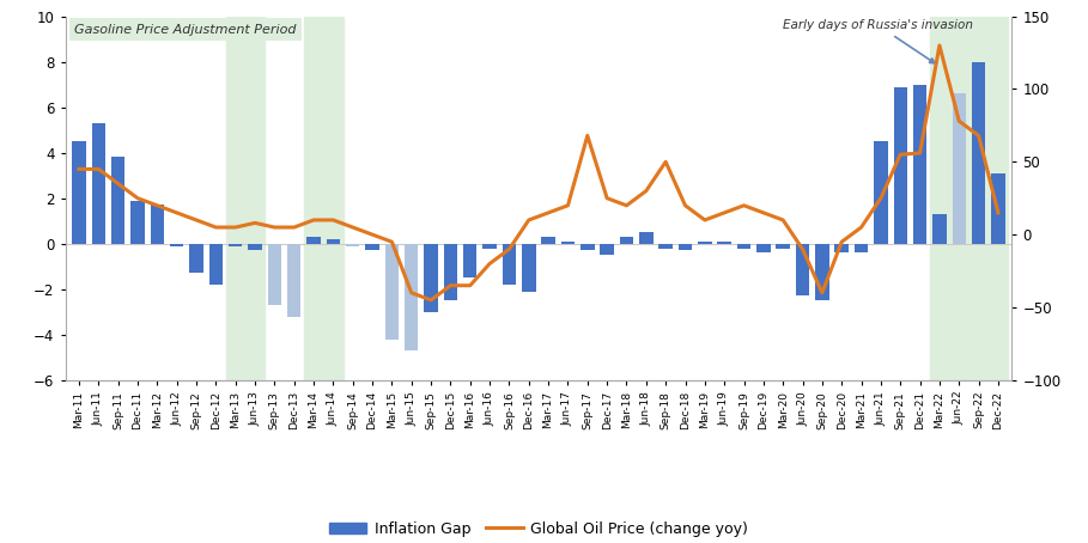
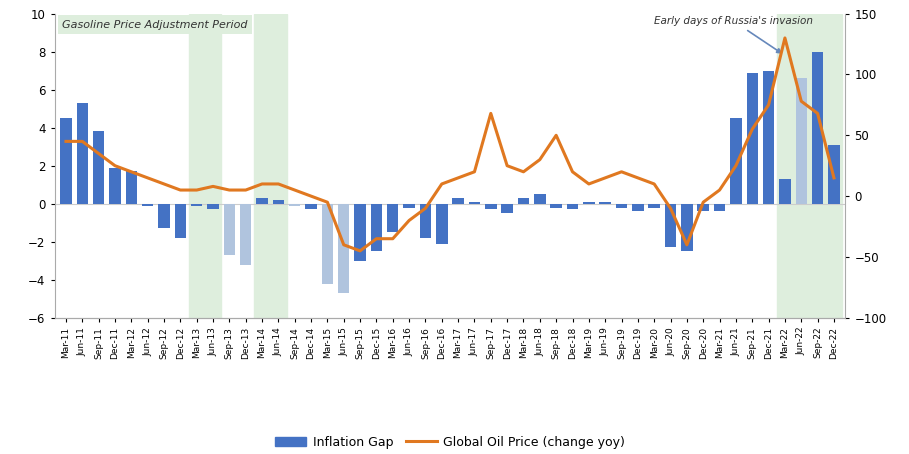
Global Oil Price (change yoy)/Dec-21: 56 -> 75
